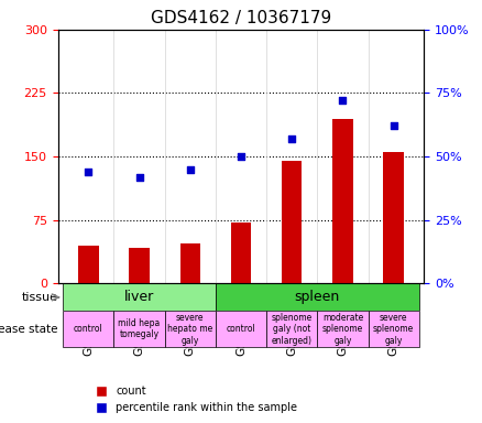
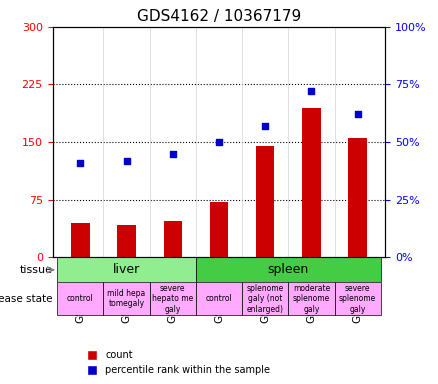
percentile rank within the sample/GSM569174: 44% -> 41%
